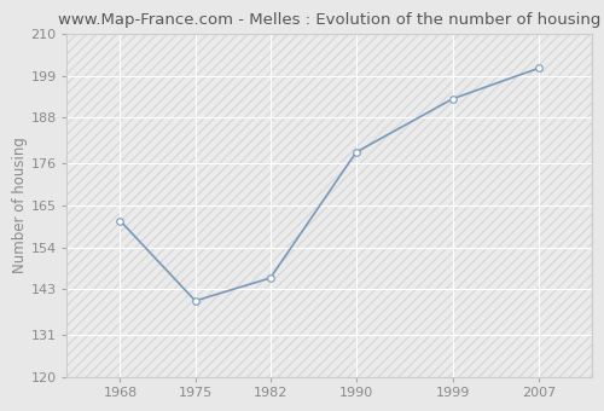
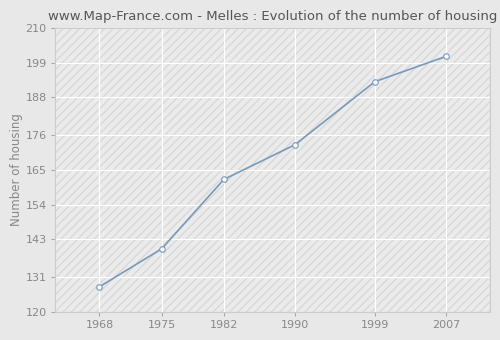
1968: 161 -> 128
1982: 146 -> 162
1990: 179 -> 173
